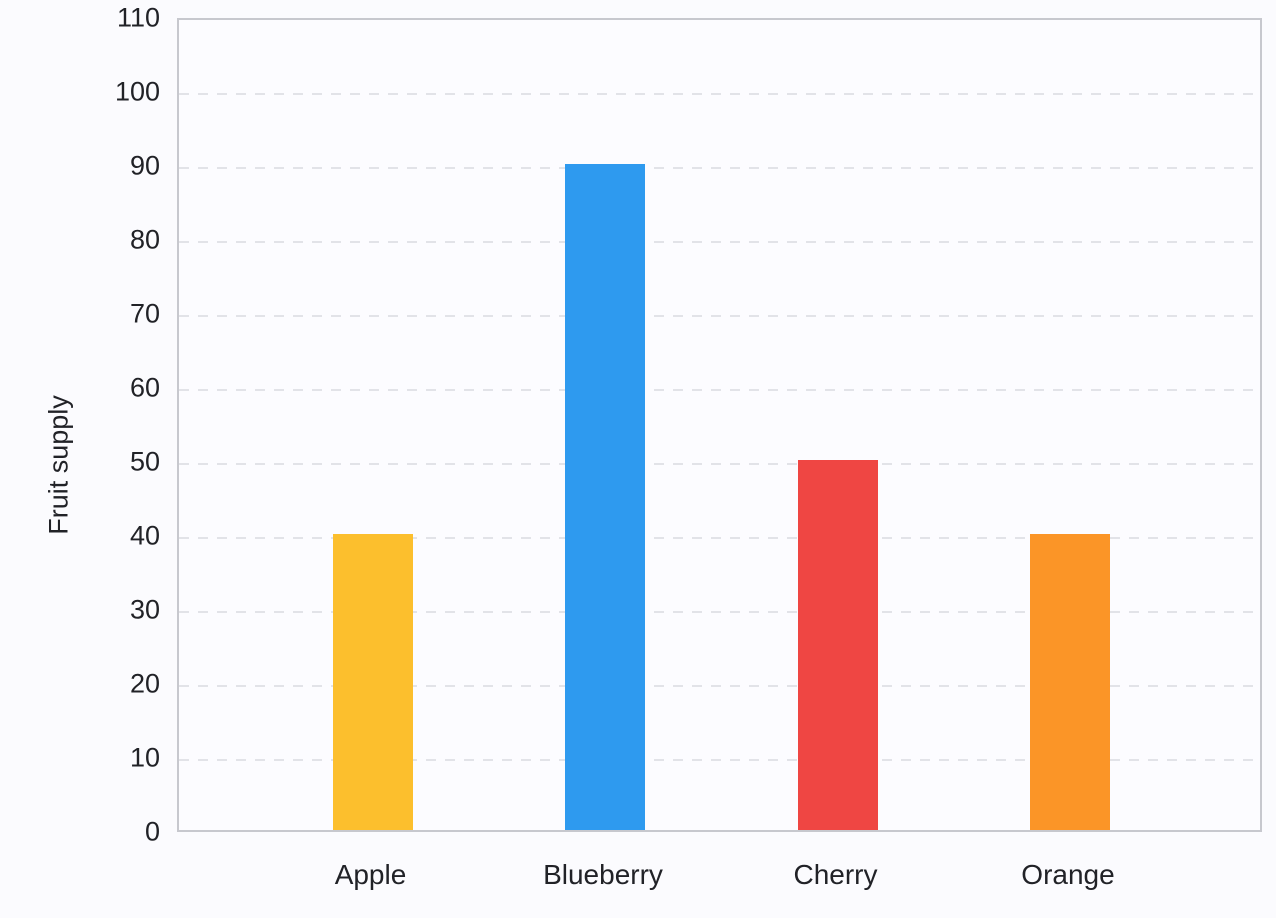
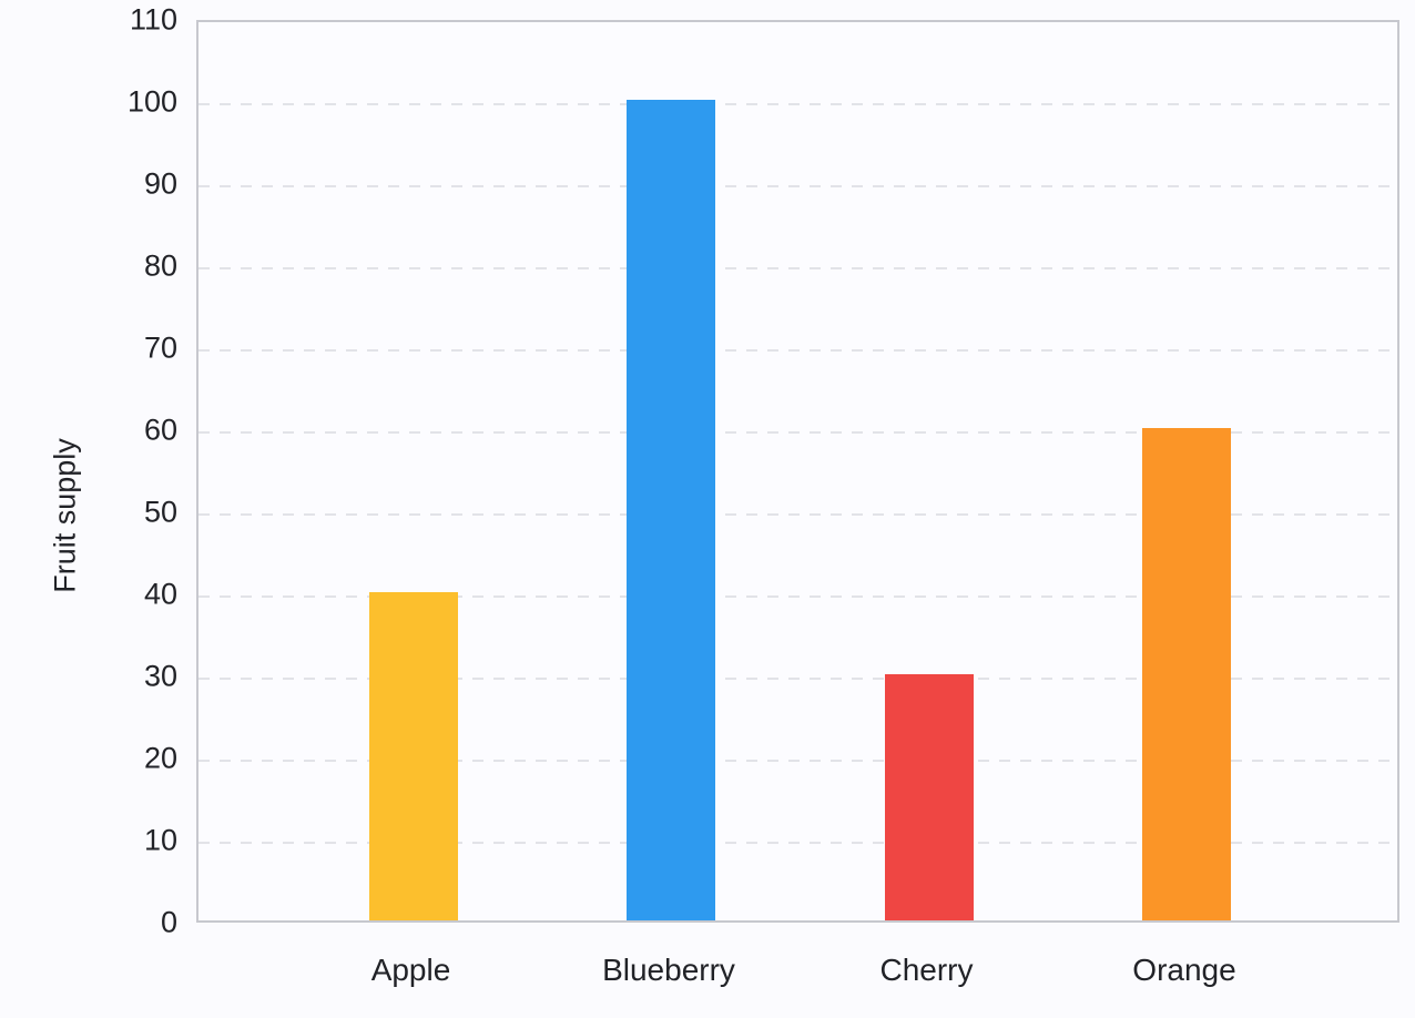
Blueberry: 90 -> 100
Cherry: 50 -> 30
Orange: 40 -> 60
